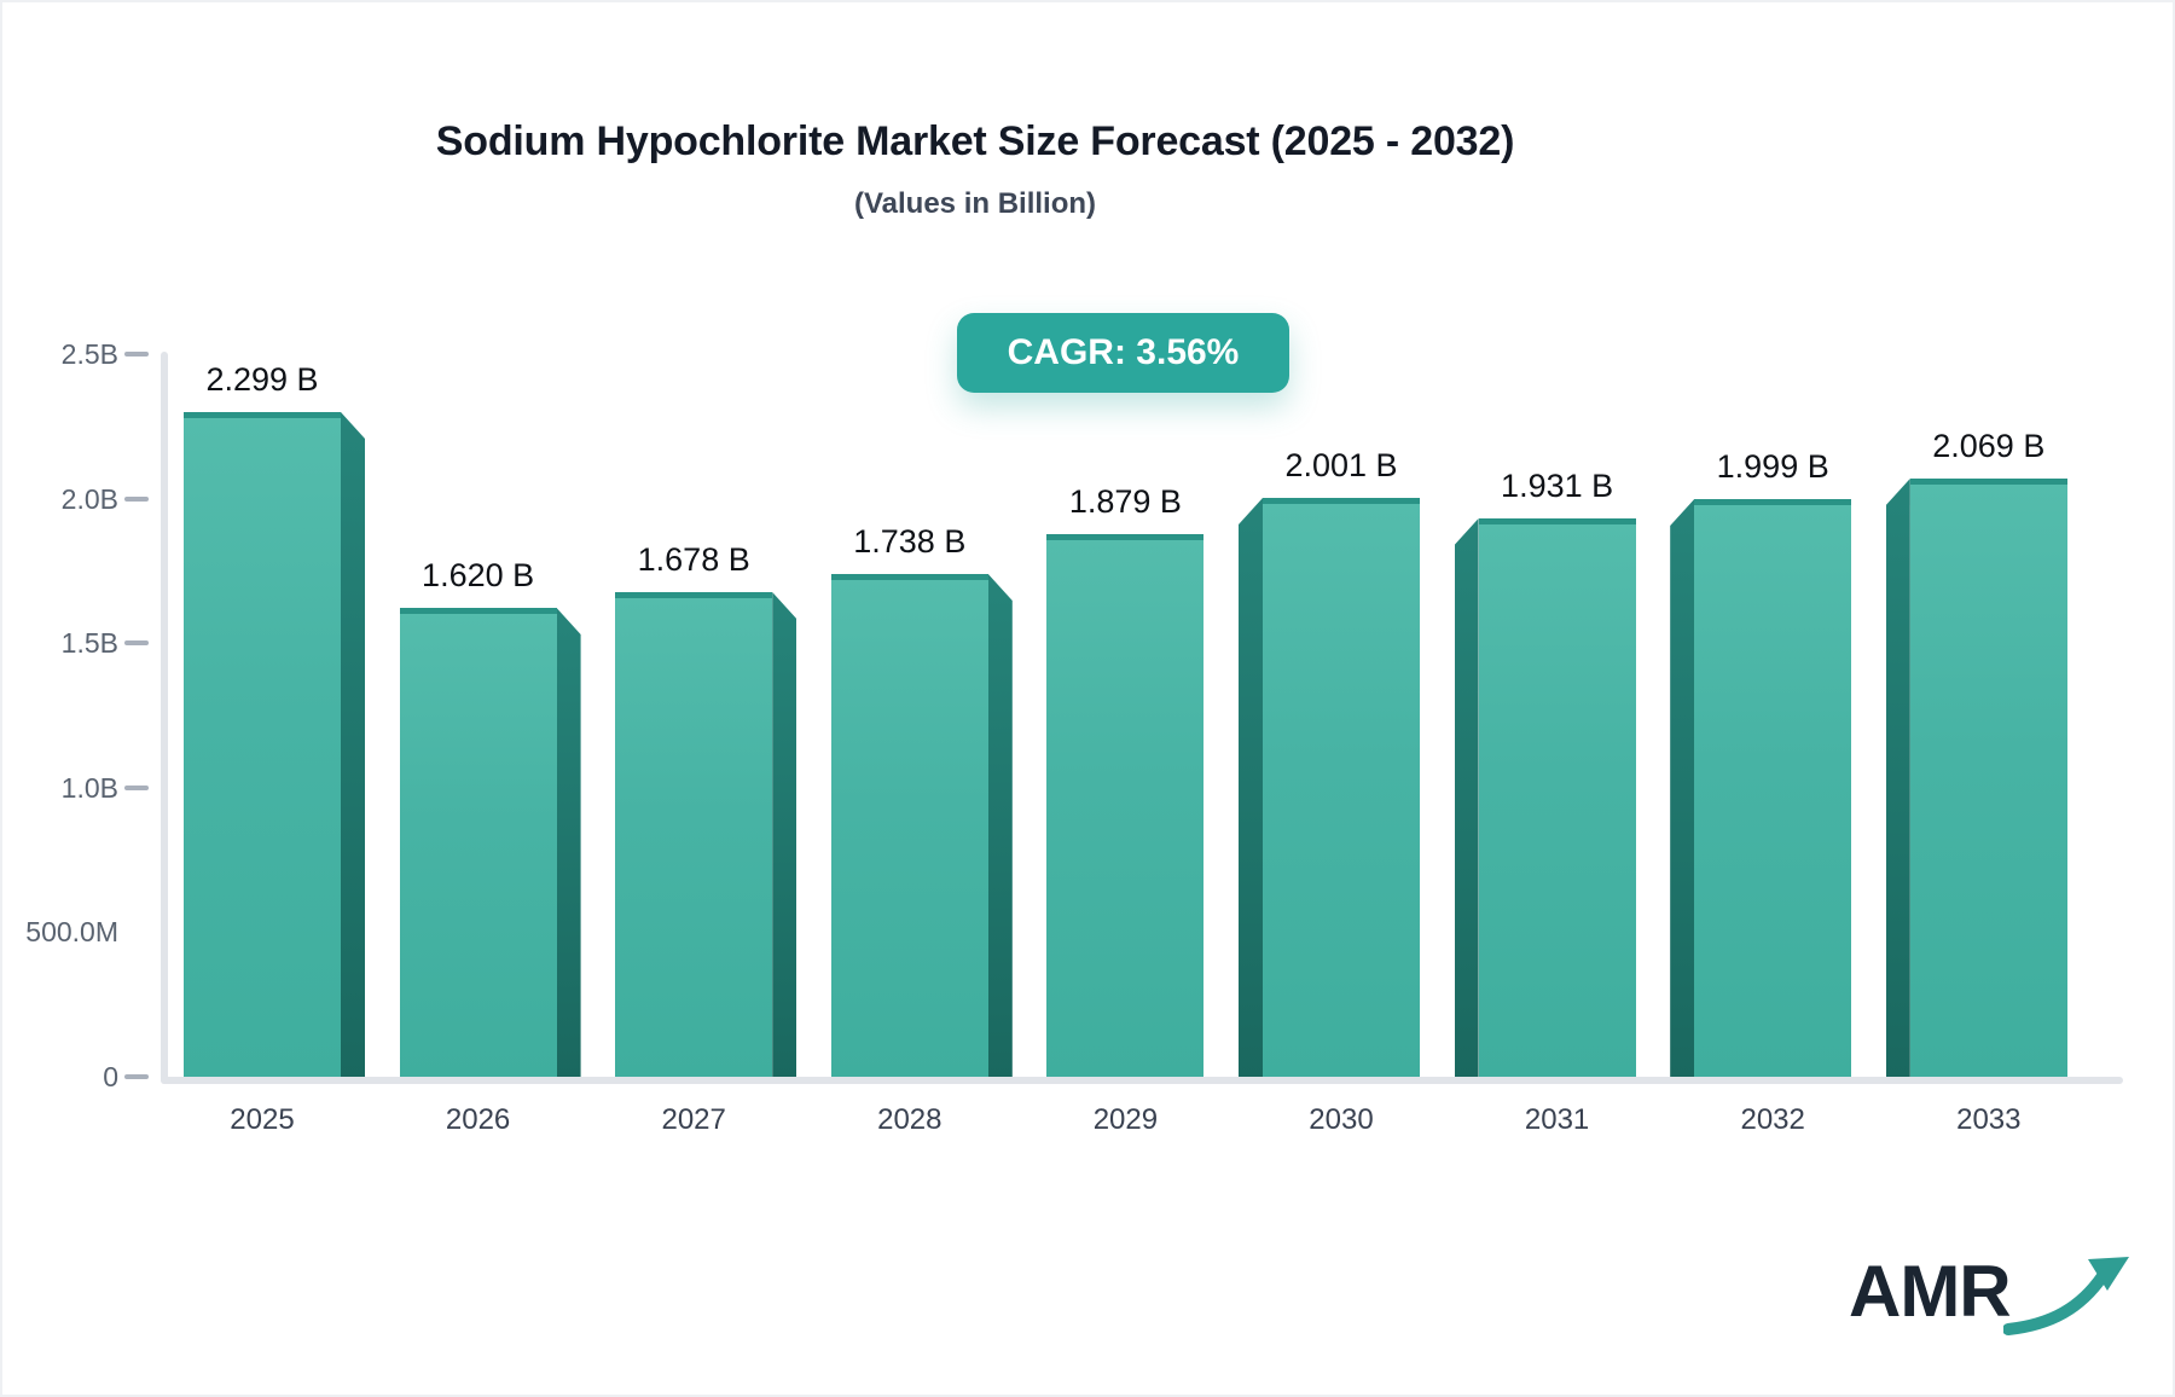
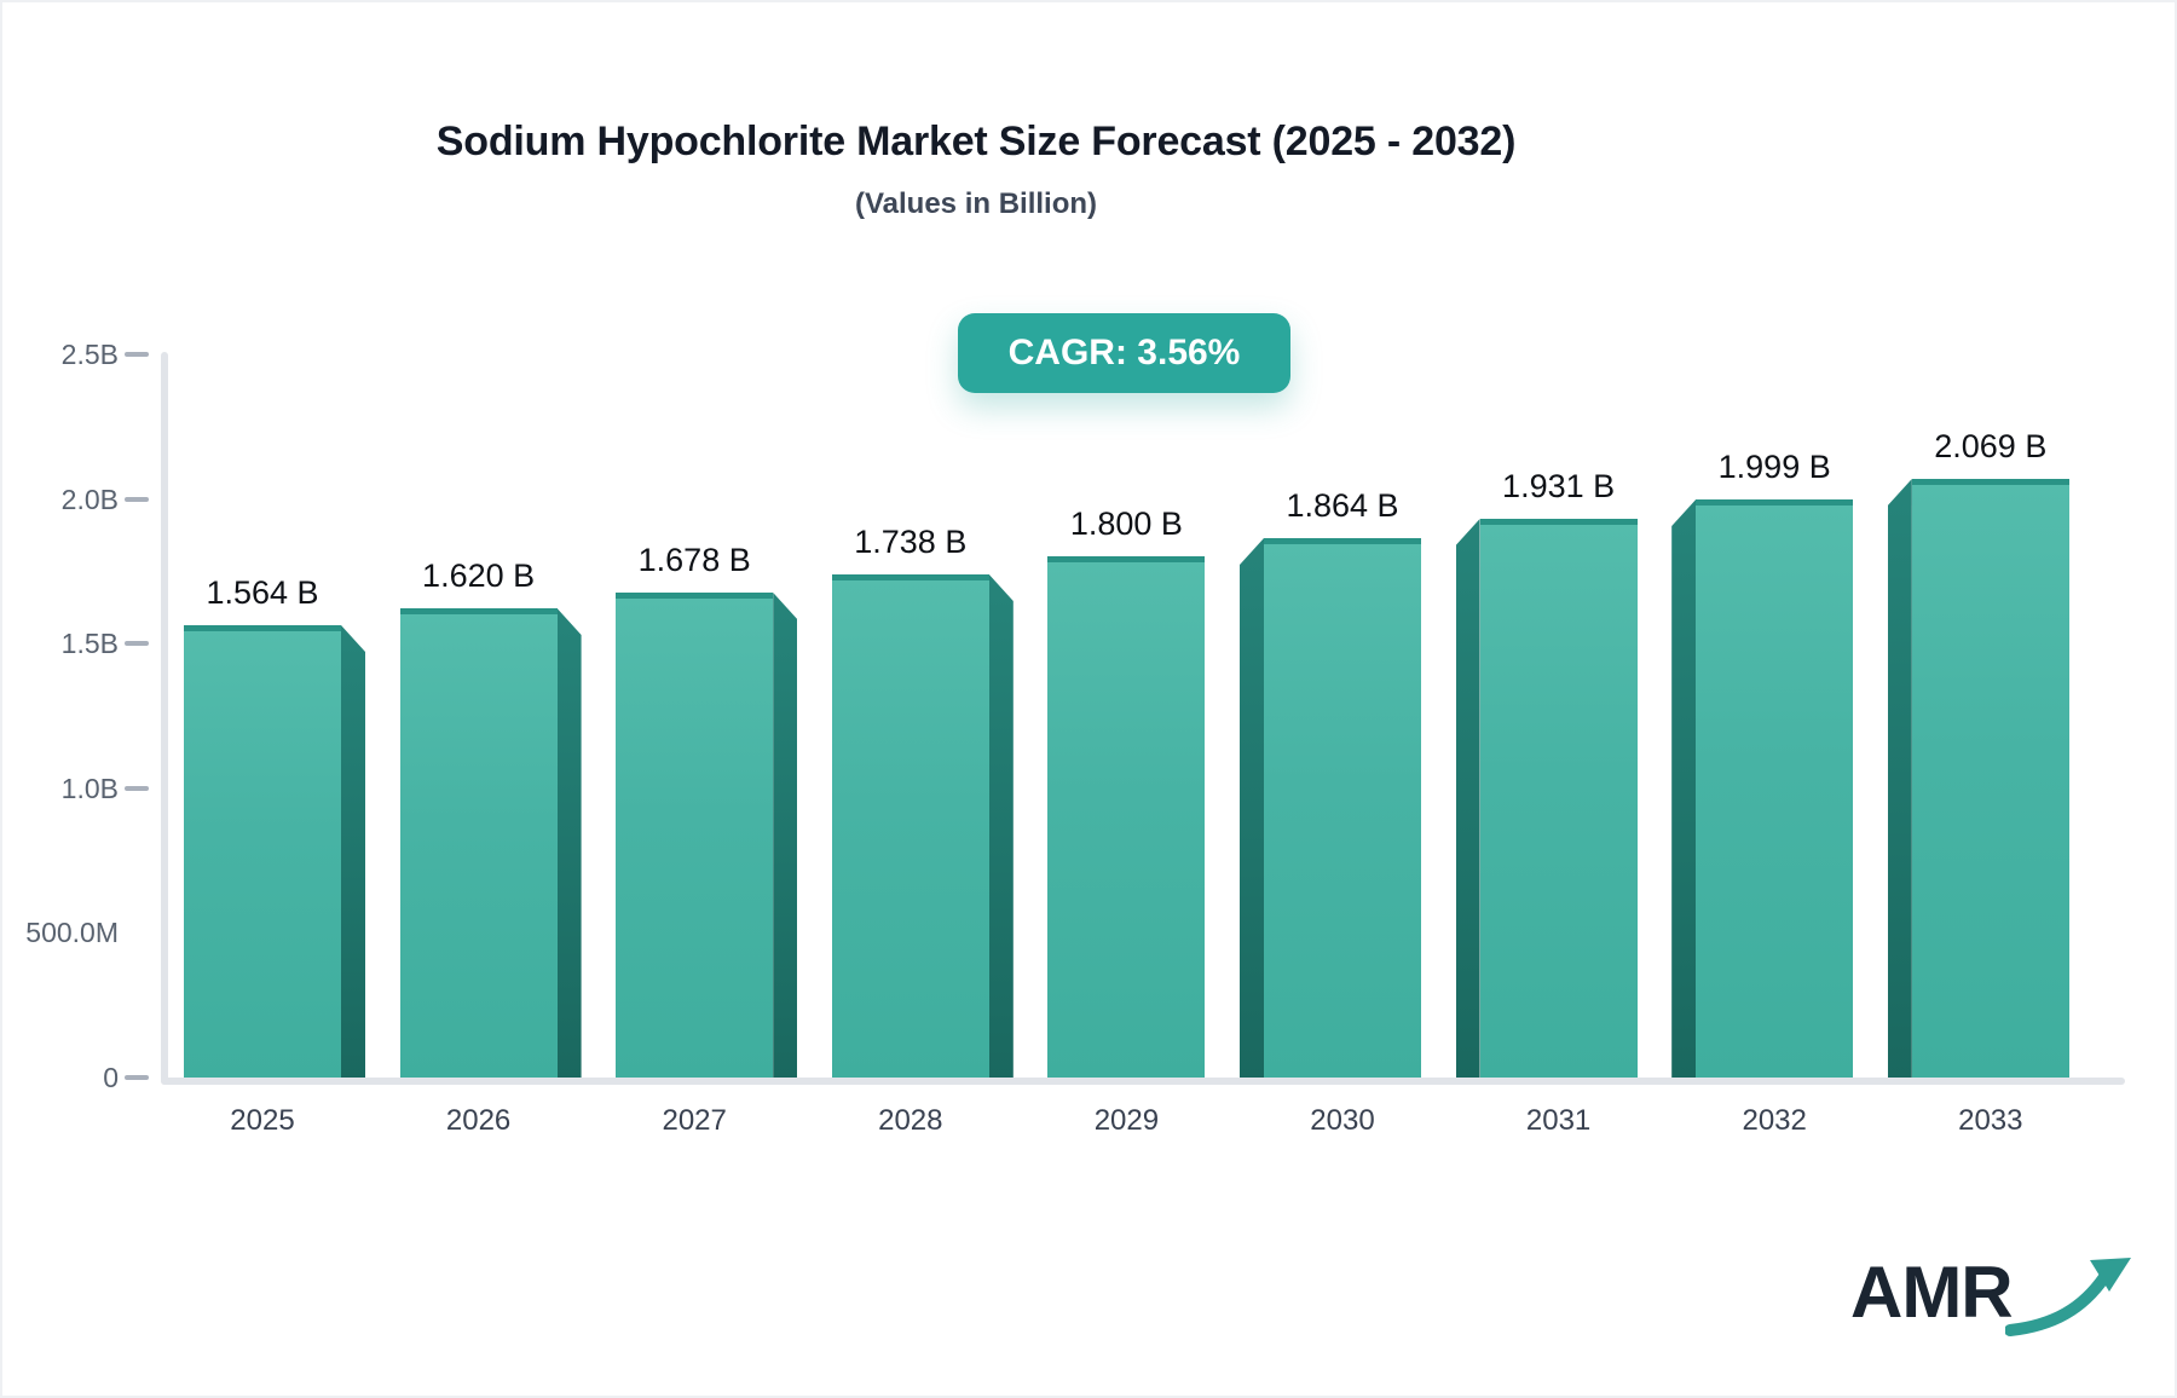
2025: 2.299 -> 1.564
2029: 1.879 -> 1.800
2030: 2.001 -> 1.864
